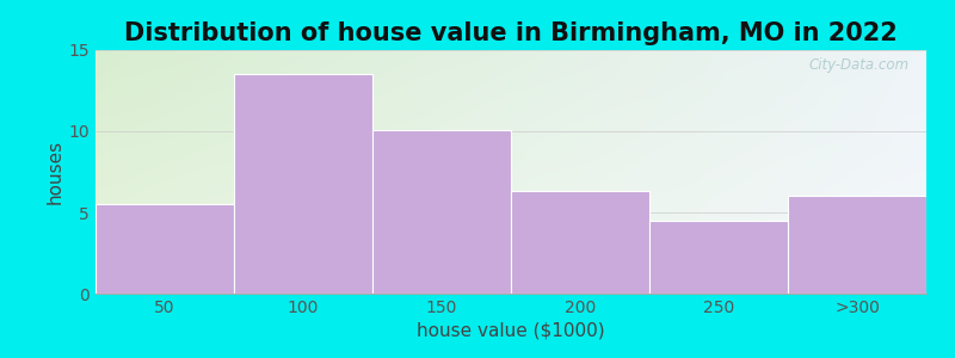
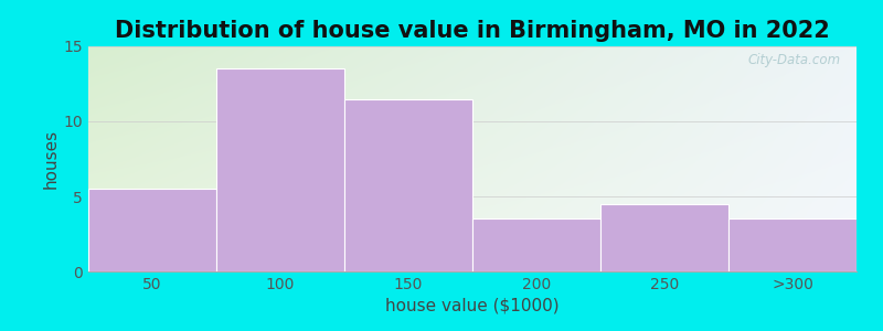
150: 10.1 -> 11.5
200: 6.3 -> 3.5
>300: 6.0 -> 3.5
